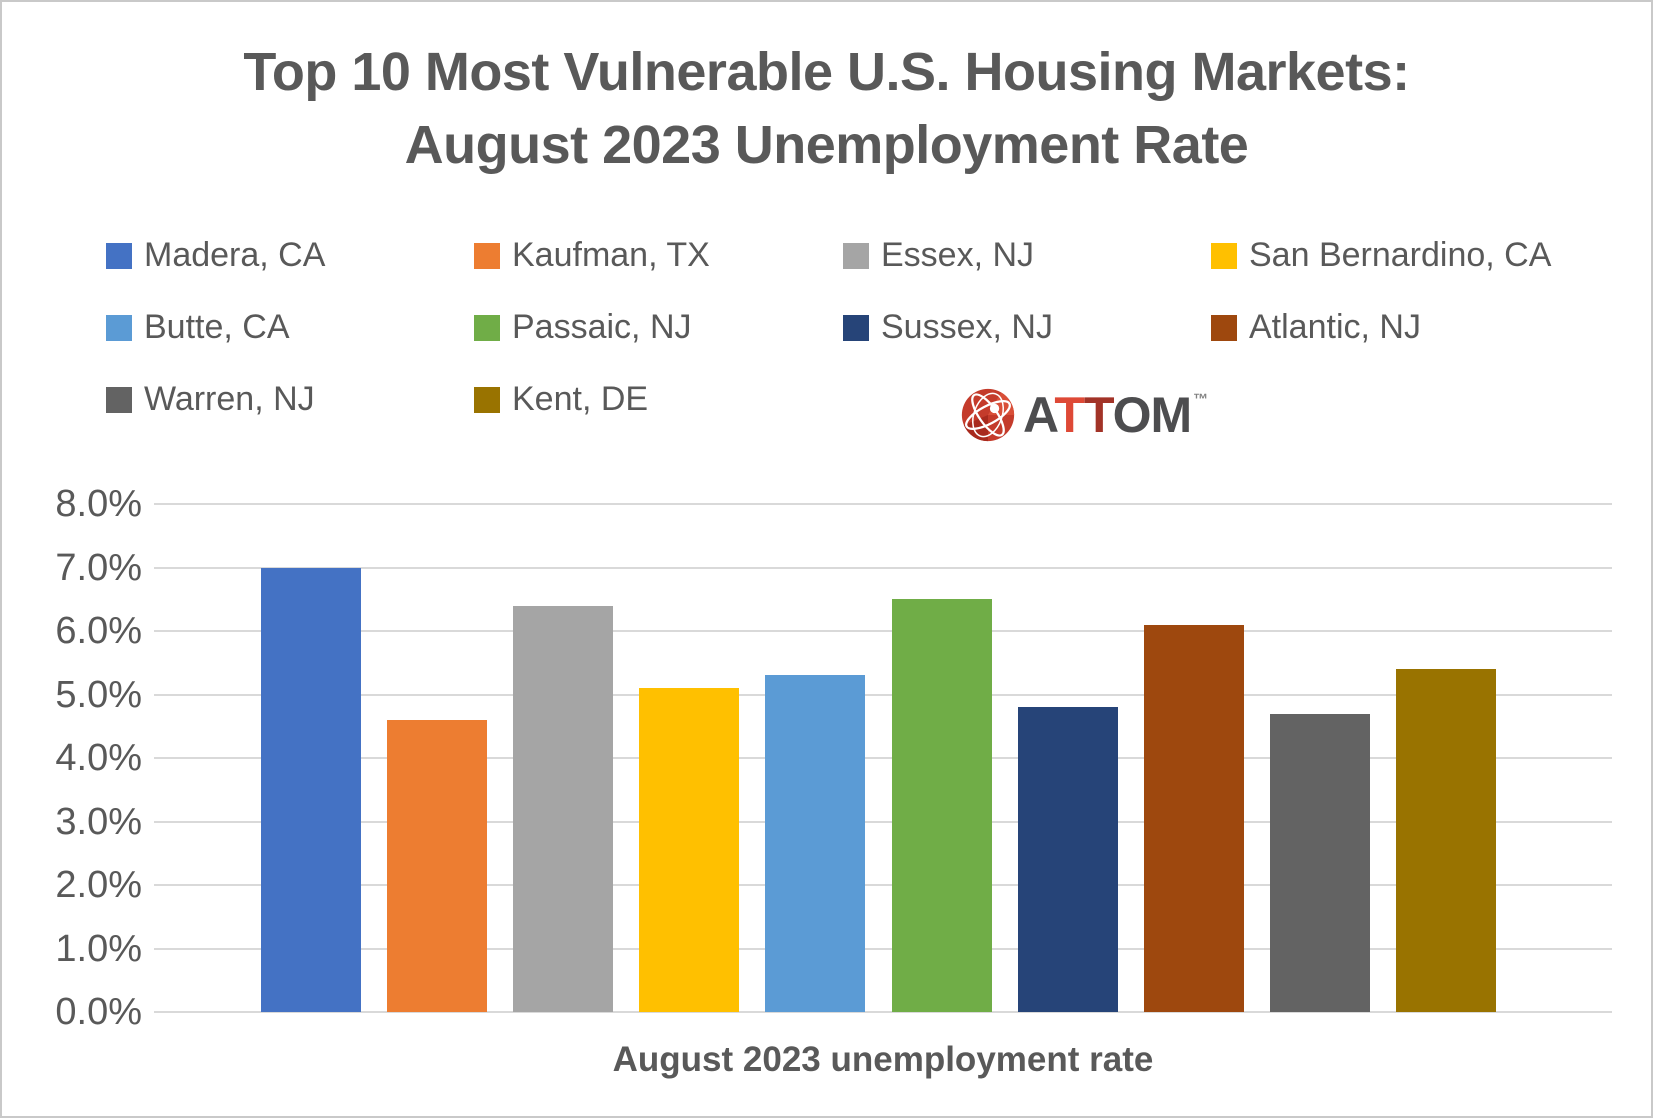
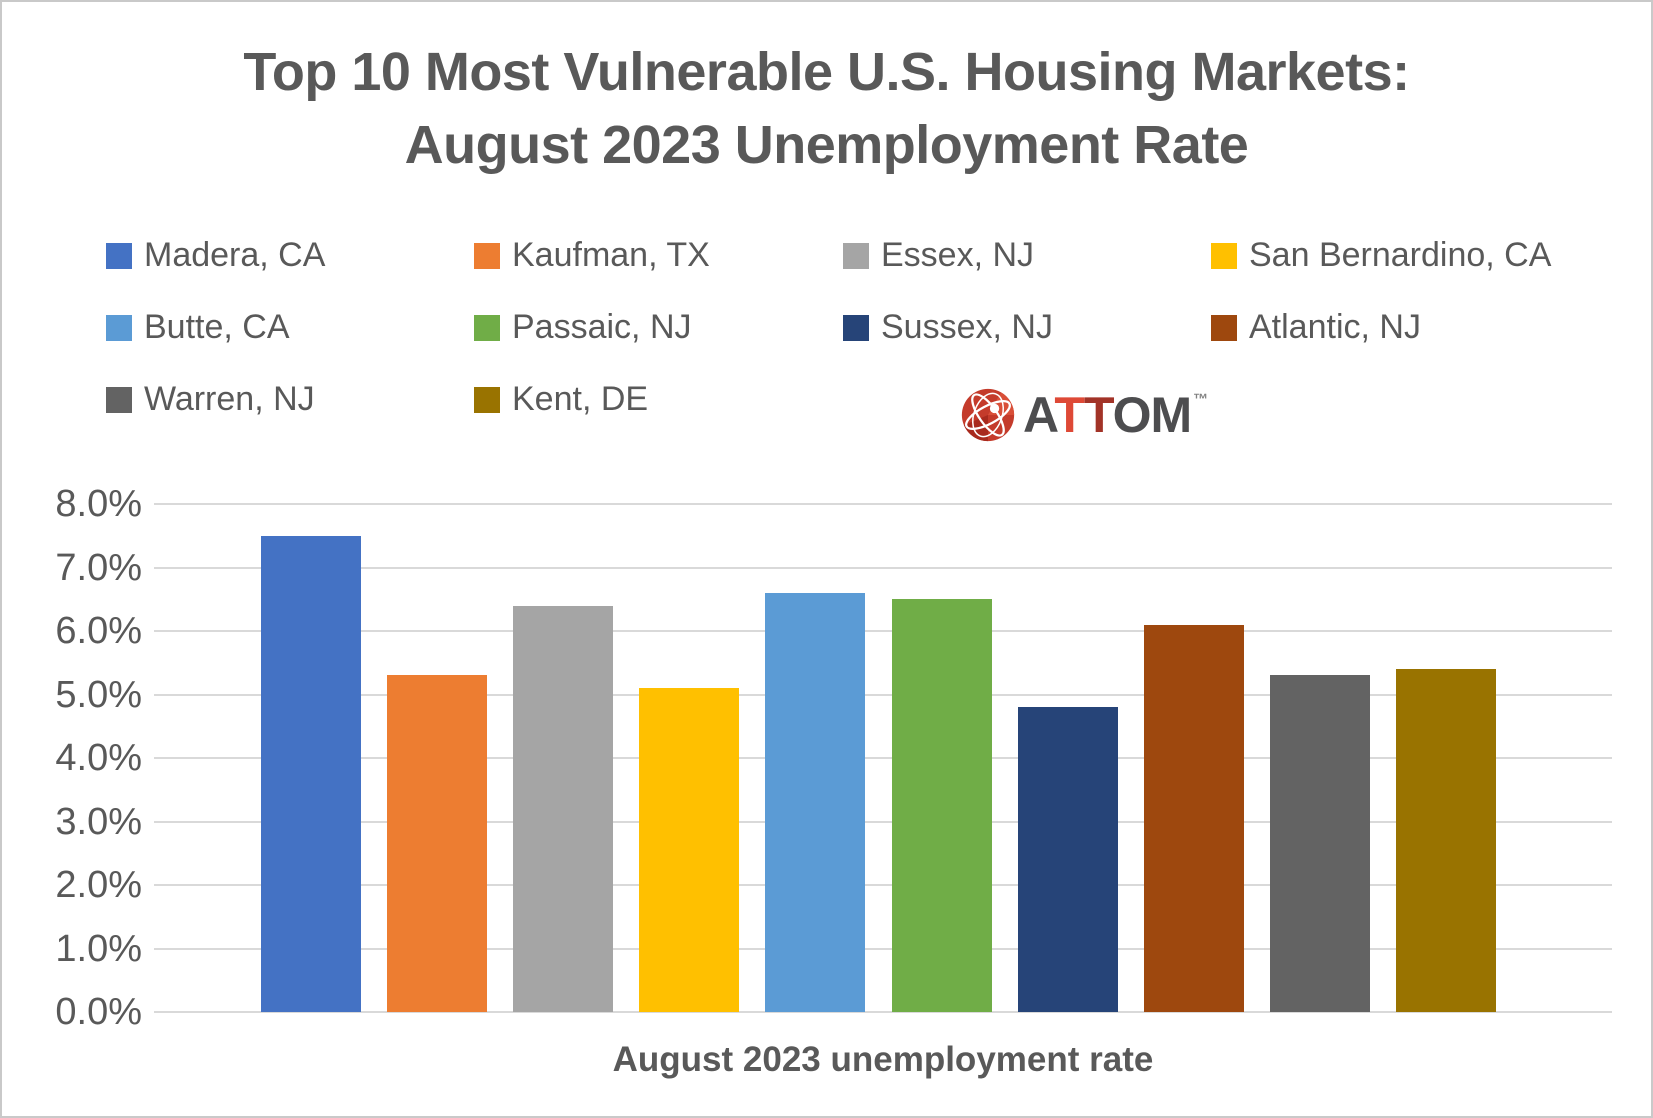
Madera, CA: 7.0% -> 7.5%
Kaufman, TX: 4.6% -> 5.3%
Butte, CA: 5.3% -> 6.6%
Warren, NJ: 4.7% -> 5.3%
